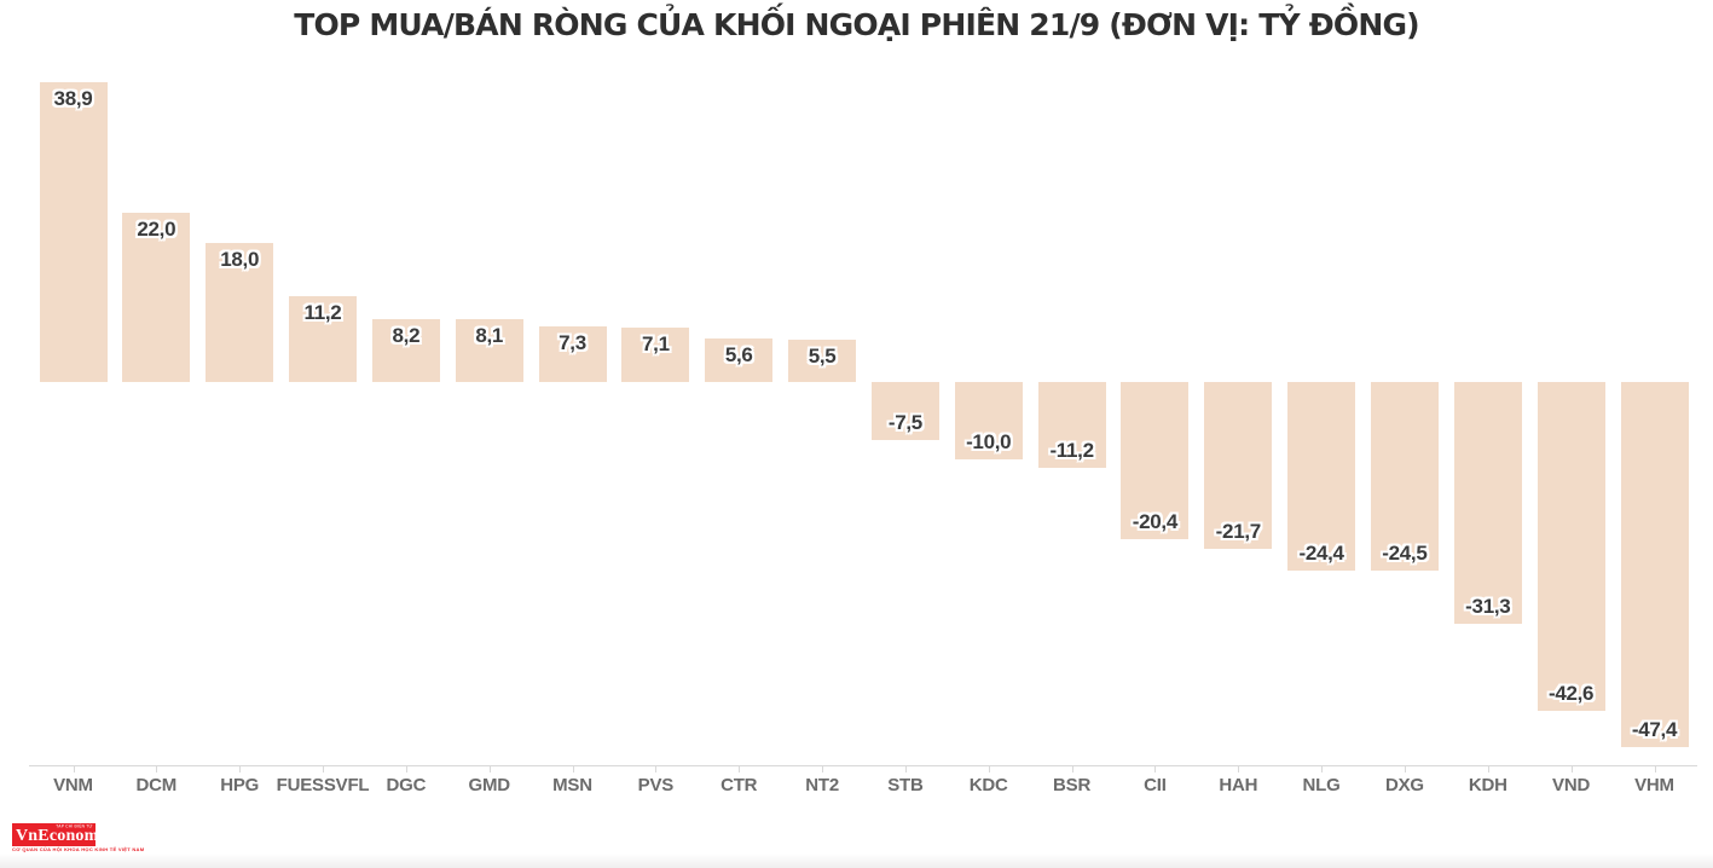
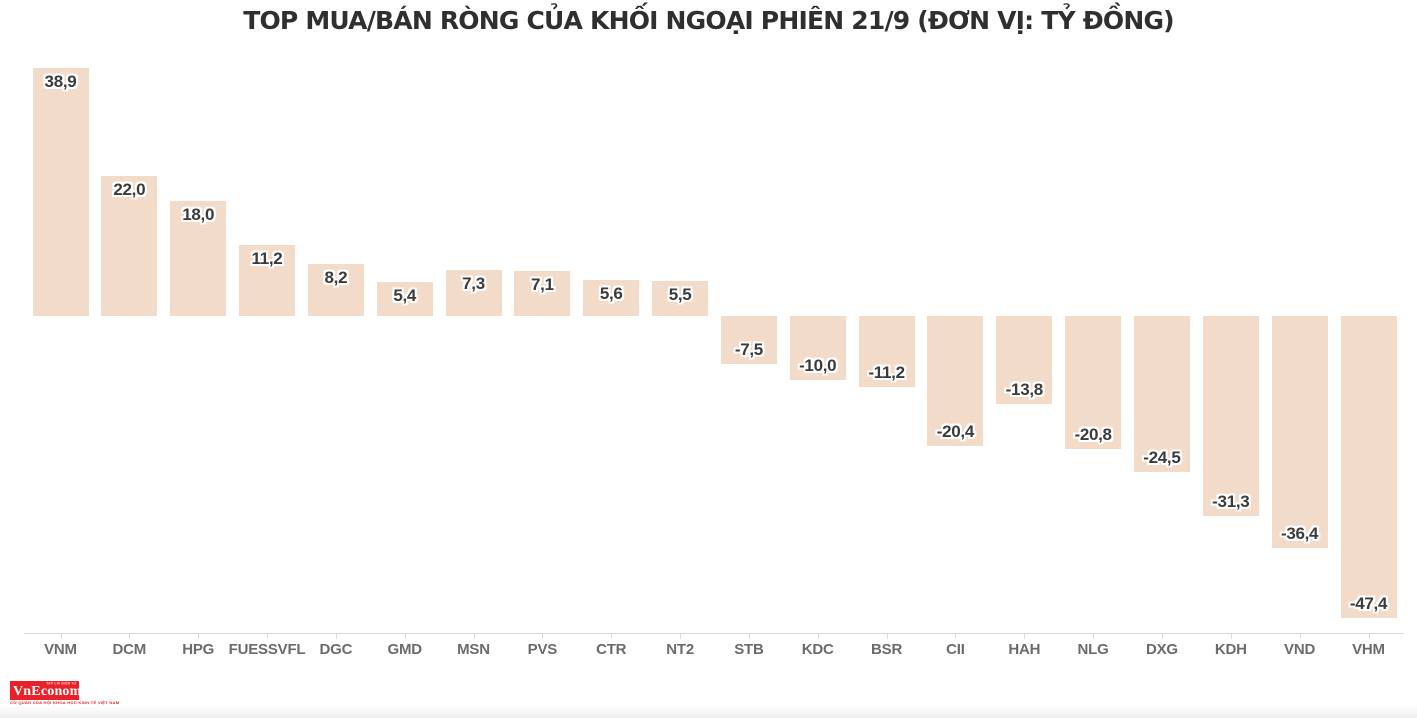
GMD: 8,1 -> 5,4
HAH: -21,7 -> -13,8
NLG: -24,4 -> -20,8
VND: -42,6 -> -36,4
